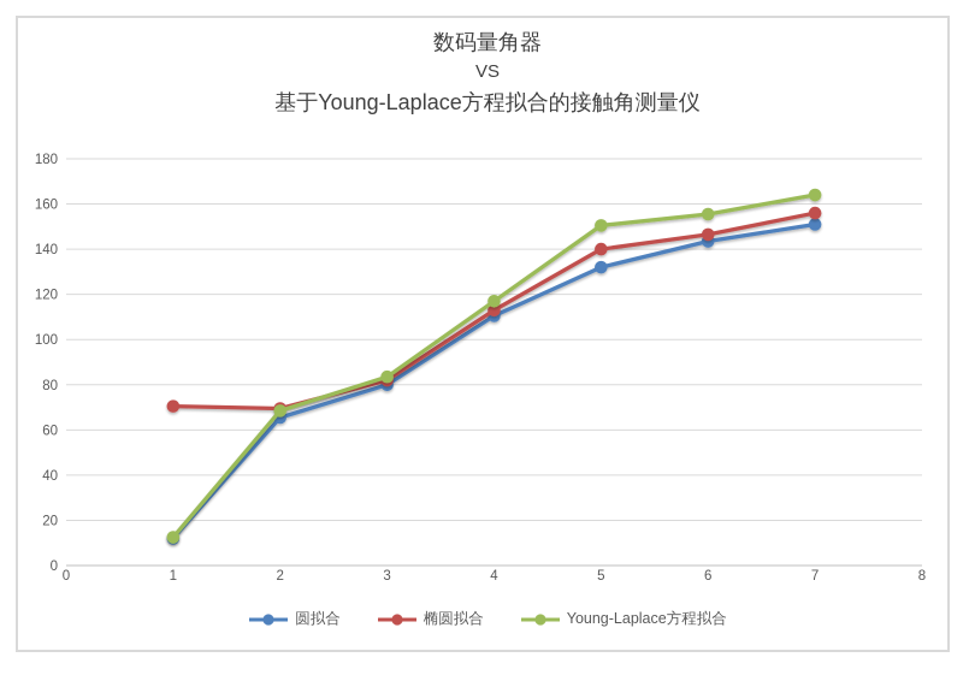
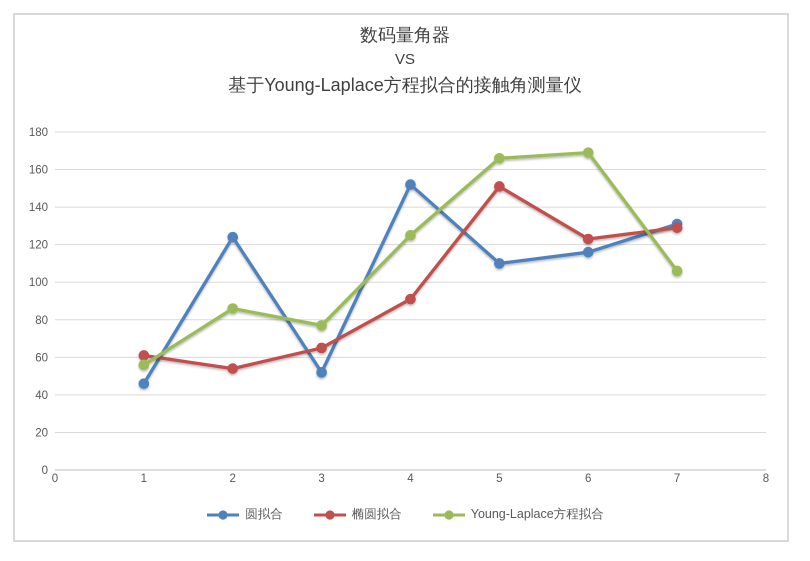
圆拟合/1: 12 -> 46
椭圆拟合/1: 70 -> 61
Young-Laplace方程拟合/1: 12 -> 56
圆拟合/2: 66 -> 124
椭圆拟合/2: 70 -> 54
Young-Laplace方程拟合/2: 68 -> 86
圆拟合/3: 80 -> 52
椭圆拟合/3: 82 -> 65
Young-Laplace方程拟合/3: 84 -> 77
圆拟合/4: 110 -> 152
椭圆拟合/4: 113 -> 91
Young-Laplace方程拟合/4: 117 -> 125
圆拟合/5: 132 -> 110
椭圆拟合/5: 140 -> 151
Young-Laplace方程拟合/5: 150 -> 166
圆拟合/6: 144 -> 116
椭圆拟合/6: 146 -> 123
Young-Laplace方程拟合/6: 156 -> 169
圆拟合/7: 151 -> 131
椭圆拟合/7: 156 -> 129
Young-Laplace方程拟合/7: 164 -> 106
